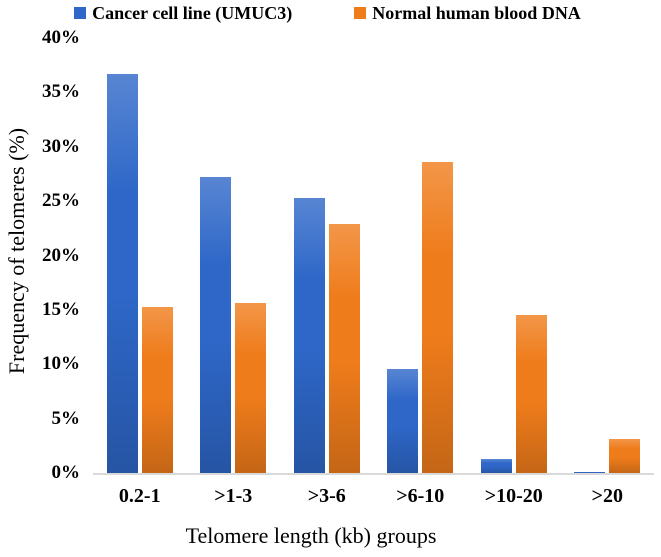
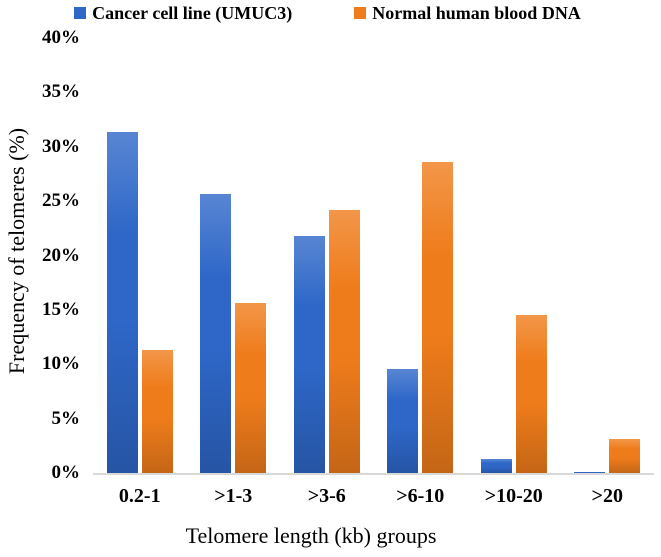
Cancer cell line (UMUC3)/0.2-1: 36.7% -> 31.4%
Normal human blood DNA/0.2-1: 15.3% -> 11.3%
Cancer cell line (UMUC3)/>1-3: 27.2% -> 25.7%
Cancer cell line (UMUC3)/>3-6: 25.3% -> 21.8%
Normal human blood DNA/>3-6: 22.9% -> 24.2%
